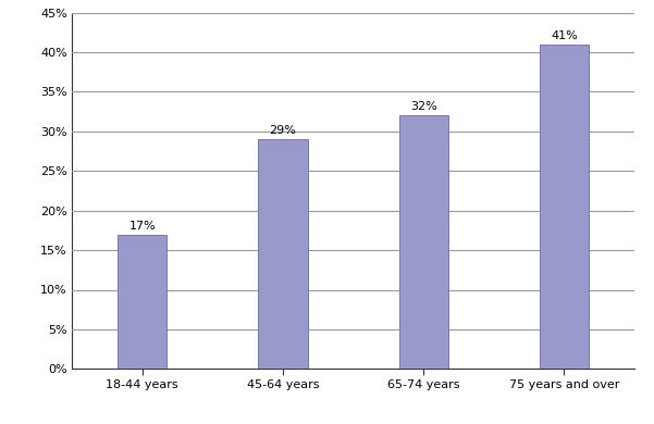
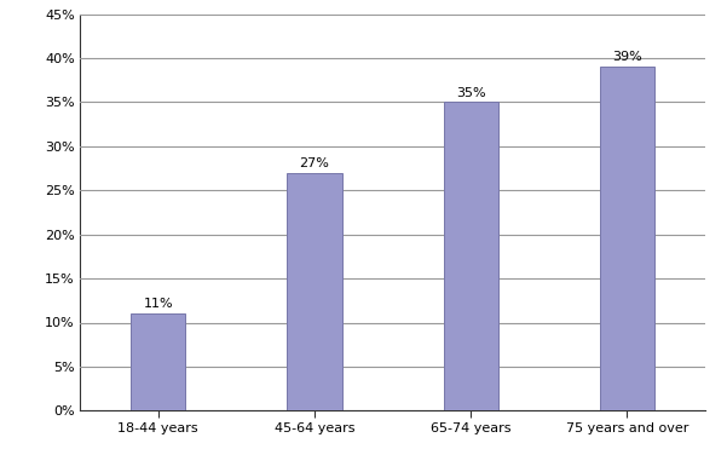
18-44 years: 17% -> 11%
45-64 years: 29% -> 27%
65-74 years: 32% -> 35%
75 years and over: 41% -> 39%
